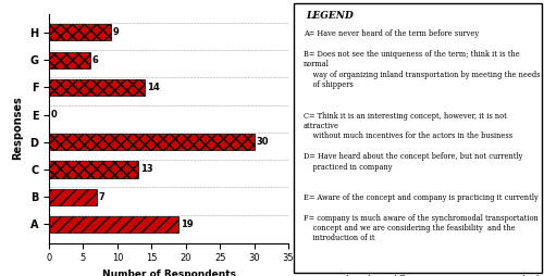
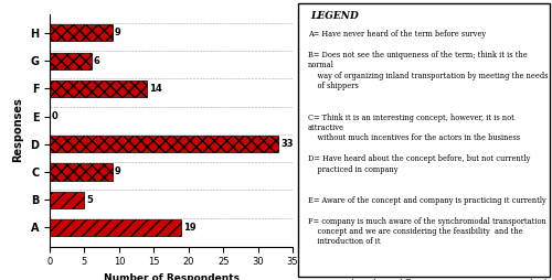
D: 30 -> 33
C: 13 -> 9
B: 7 -> 5
